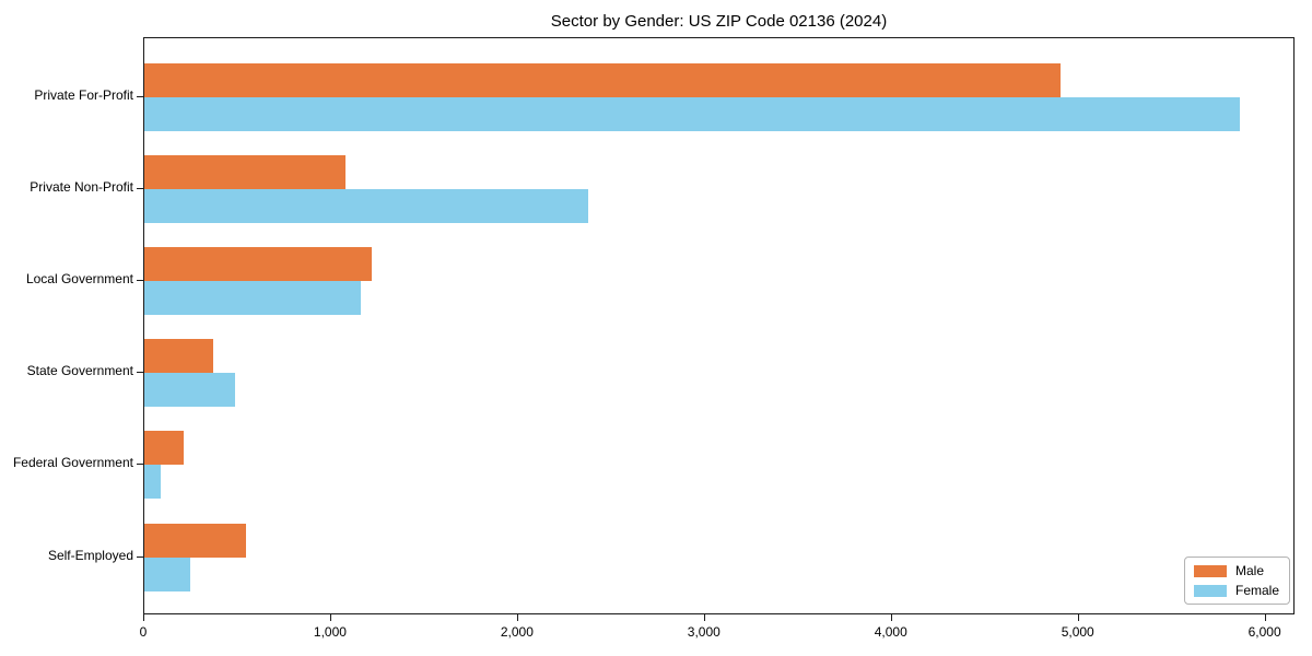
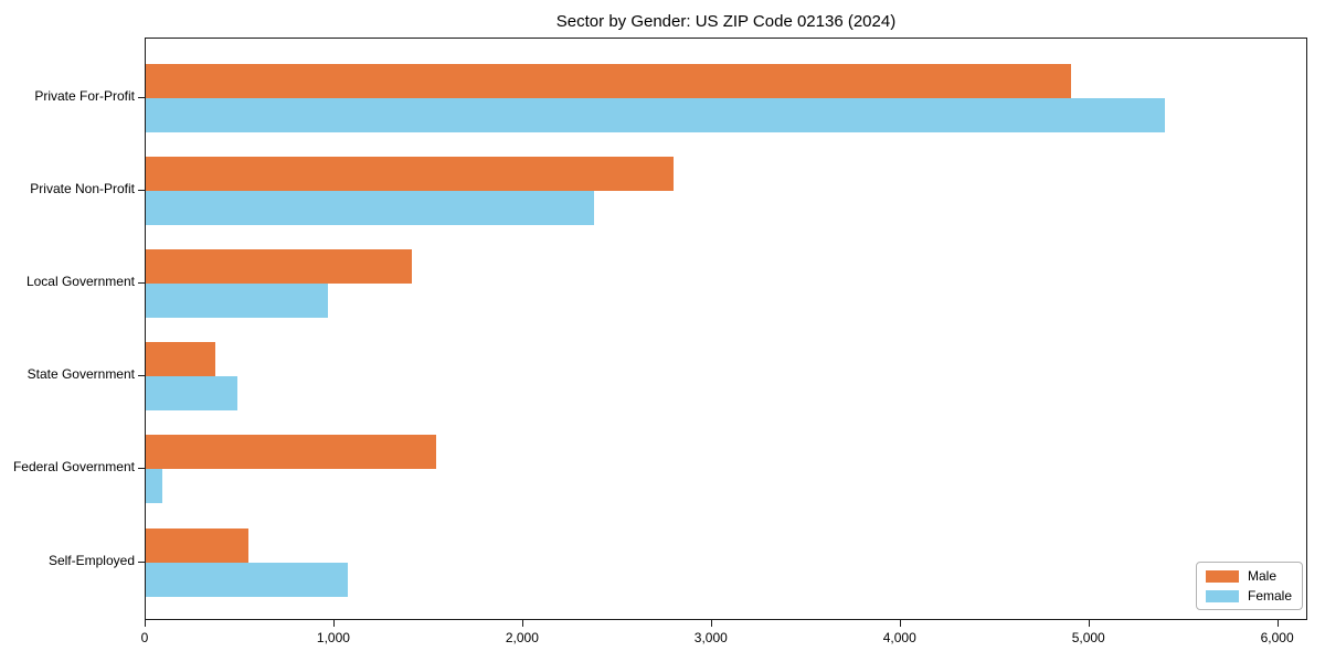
Female/Private For-Profit: 5870 -> 5410
Male/Private Non-Profit: 1080 -> 2800
Male/Local Government: 1220 -> 1410
Female/Local Government: 1160 -> 970
Male/Federal Government: 210 -> 1540
Female/Self-Employed: 240 -> 1070
